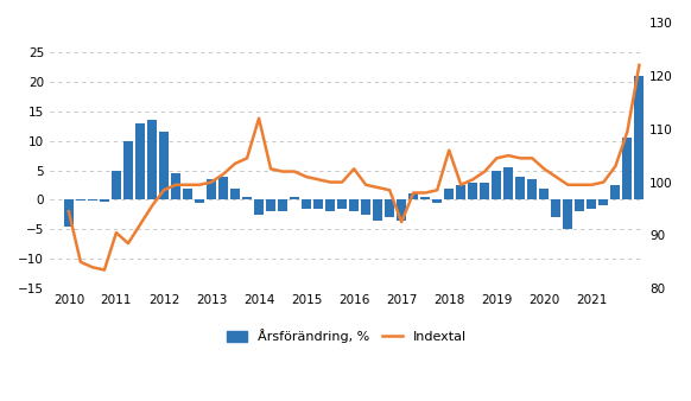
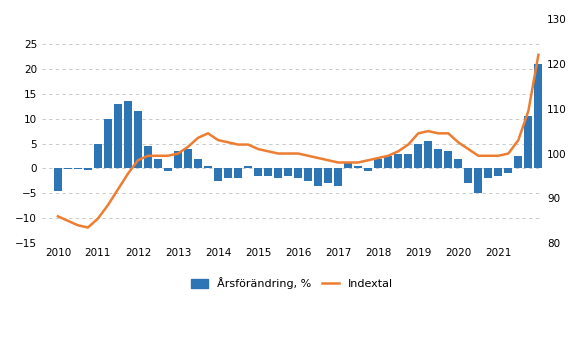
Indextal/2010: 94.5 -> 86.0
Indextal/2011: 90.5 -> 85.5
Indextal/2014: 112.0 -> 103.0
Indextal/2016: 102.5 -> 100.0
Indextal/2017: 92.5 -> 98.0
Indextal/2018: 106.0 -> 99.0
